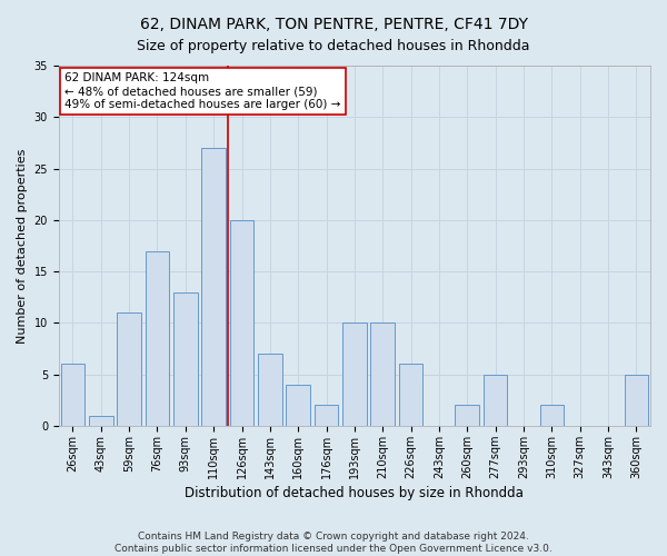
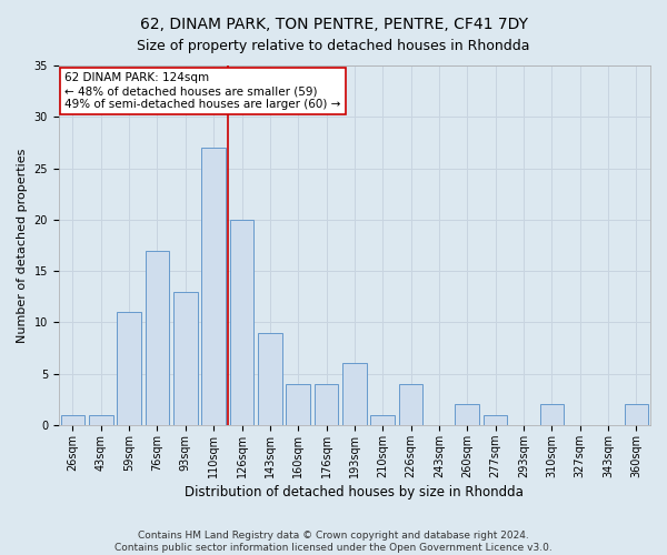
26sqm: 6 -> 1
143sqm: 7 -> 9
176sqm: 2 -> 4
193sqm: 10 -> 6
210sqm: 10 -> 1
226sqm: 6 -> 4
277sqm: 5 -> 1
360sqm: 5 -> 2
